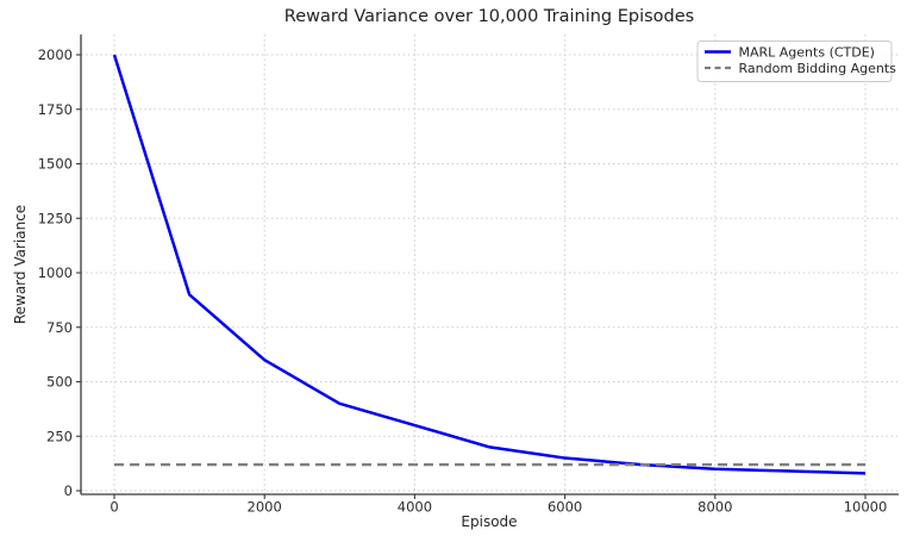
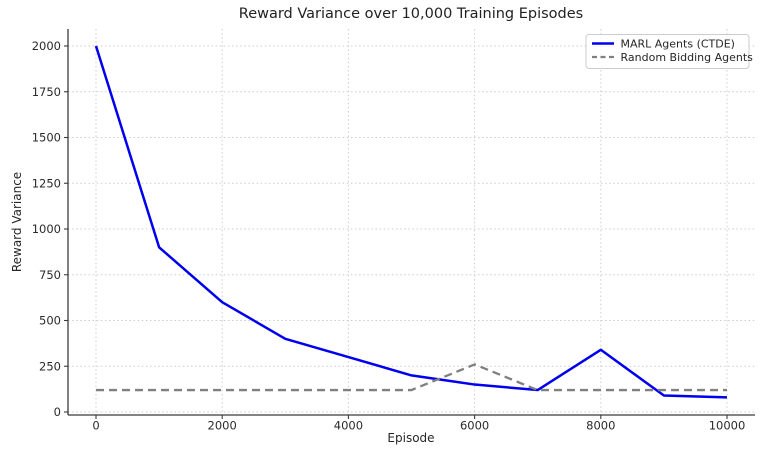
Random Bidding Agents/6000: 120 -> 260
MARL Agents (CTDE)/8000: 100 -> 340
